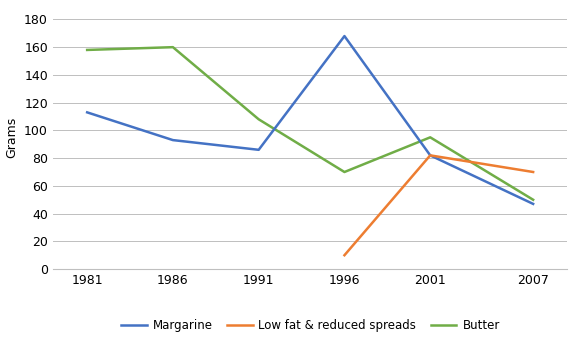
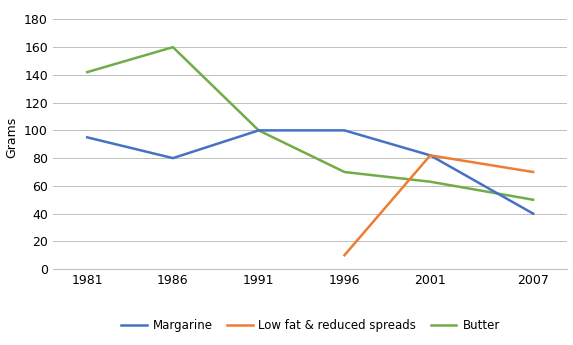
Margarine/1981: 113 -> 95
Butter/1981: 158 -> 142
Margarine/1986: 93 -> 80
Margarine/1991: 86 -> 100
Butter/1991: 108 -> 100
Margarine/1996: 168 -> 100
Butter/2001: 95 -> 63
Margarine/2007: 47 -> 40
